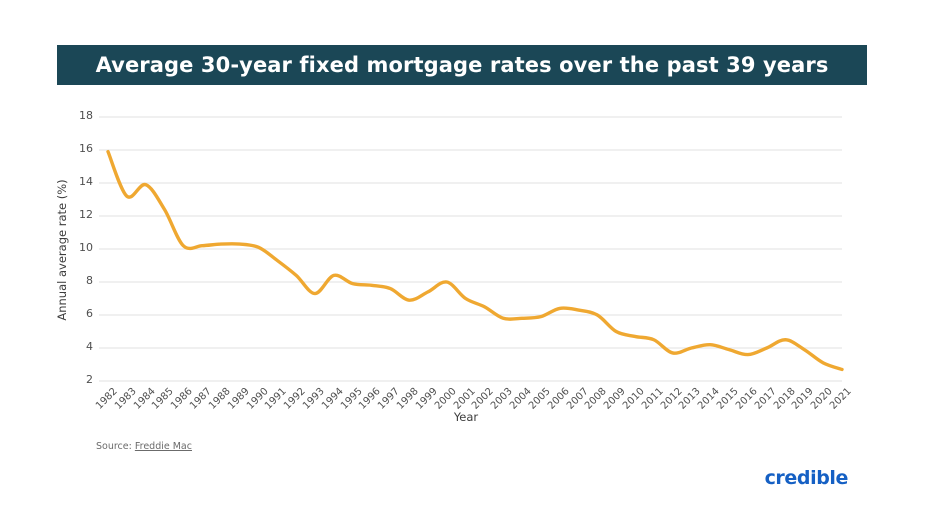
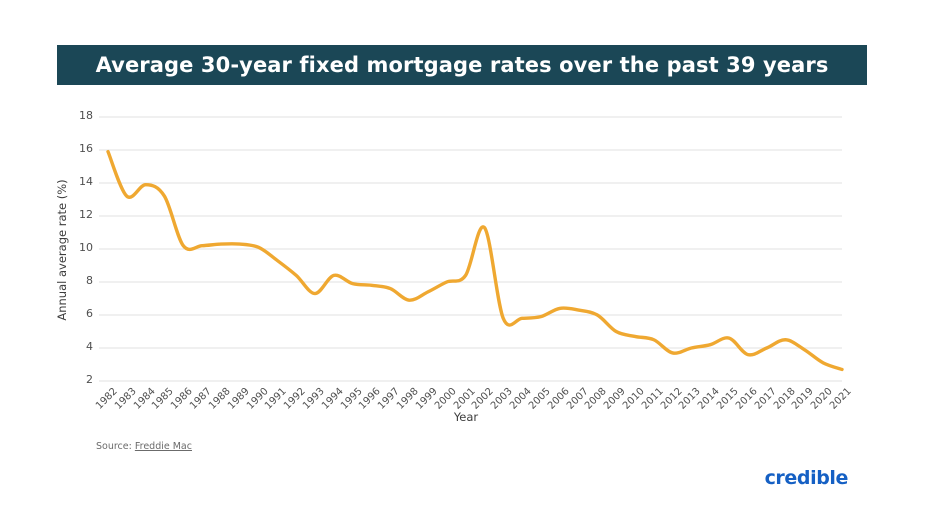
1985: 12.4 -> 13.2
2001: 7.0 -> 8.4
2002: 6.5 -> 11.3
2015: 3.9 -> 4.6
